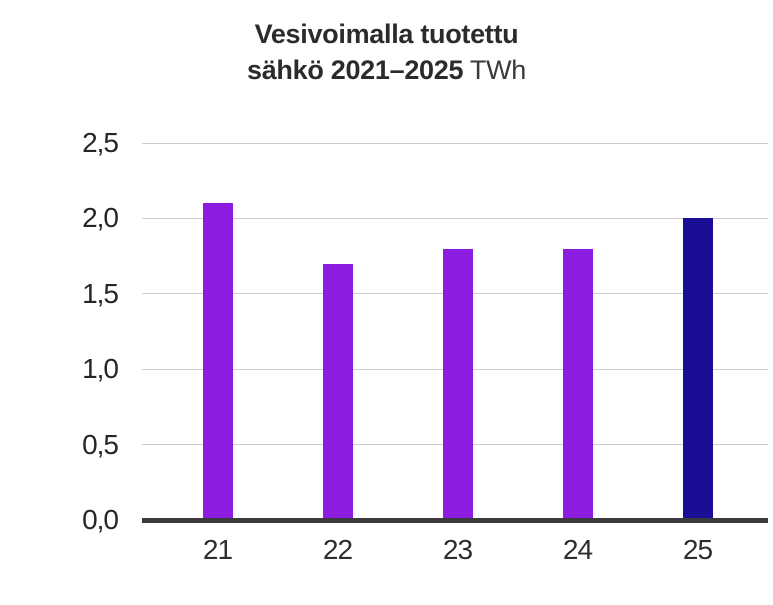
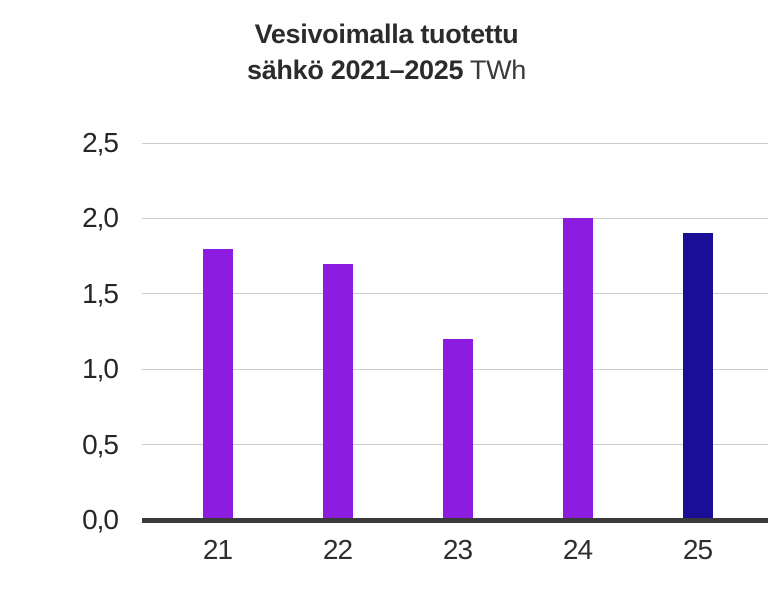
21: 2,1 -> 1,8
23: 1,8 -> 1,2
24: 1,8 -> 2,0
25: 2,0 -> 1,9
